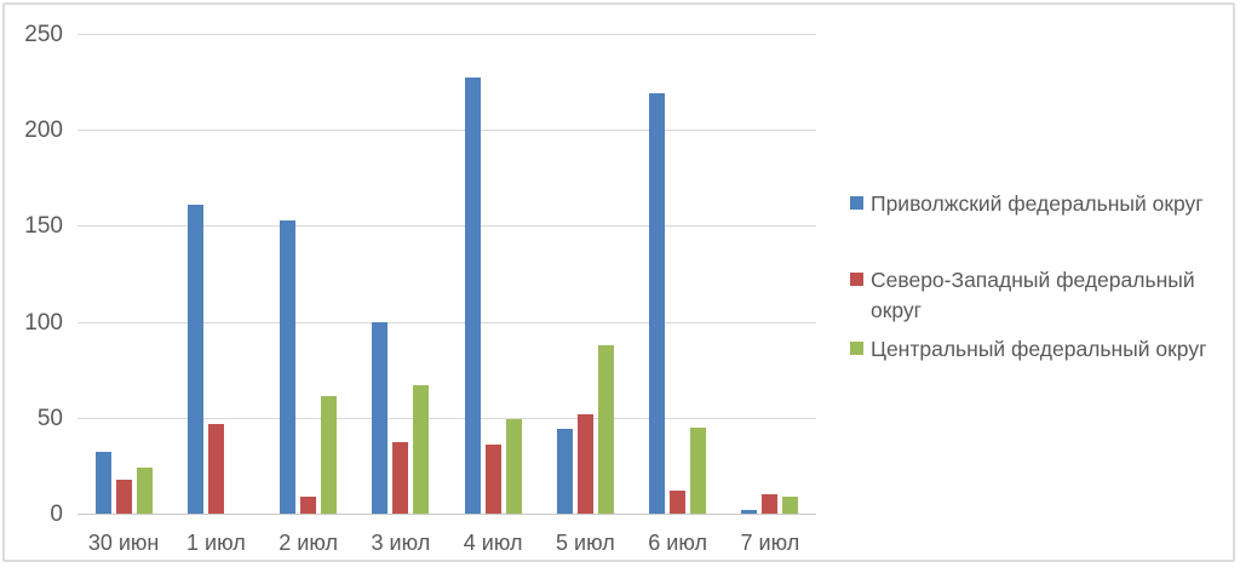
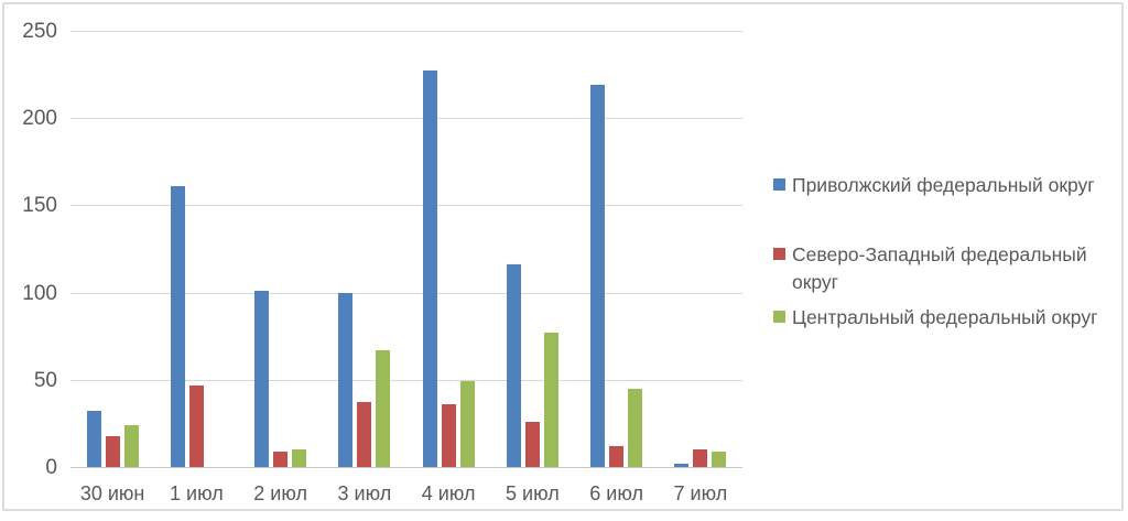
Приволжский федеральный округ/2 июл: 153 -> 101
Центральный федеральный округ/2 июл: 61 -> 10
Приволжский федеральный округ/5 июл: 44 -> 116
Северо-Западный федеральный округ/5 июл: 52 -> 26
Центральный федеральный округ/5 июл: 88 -> 77
